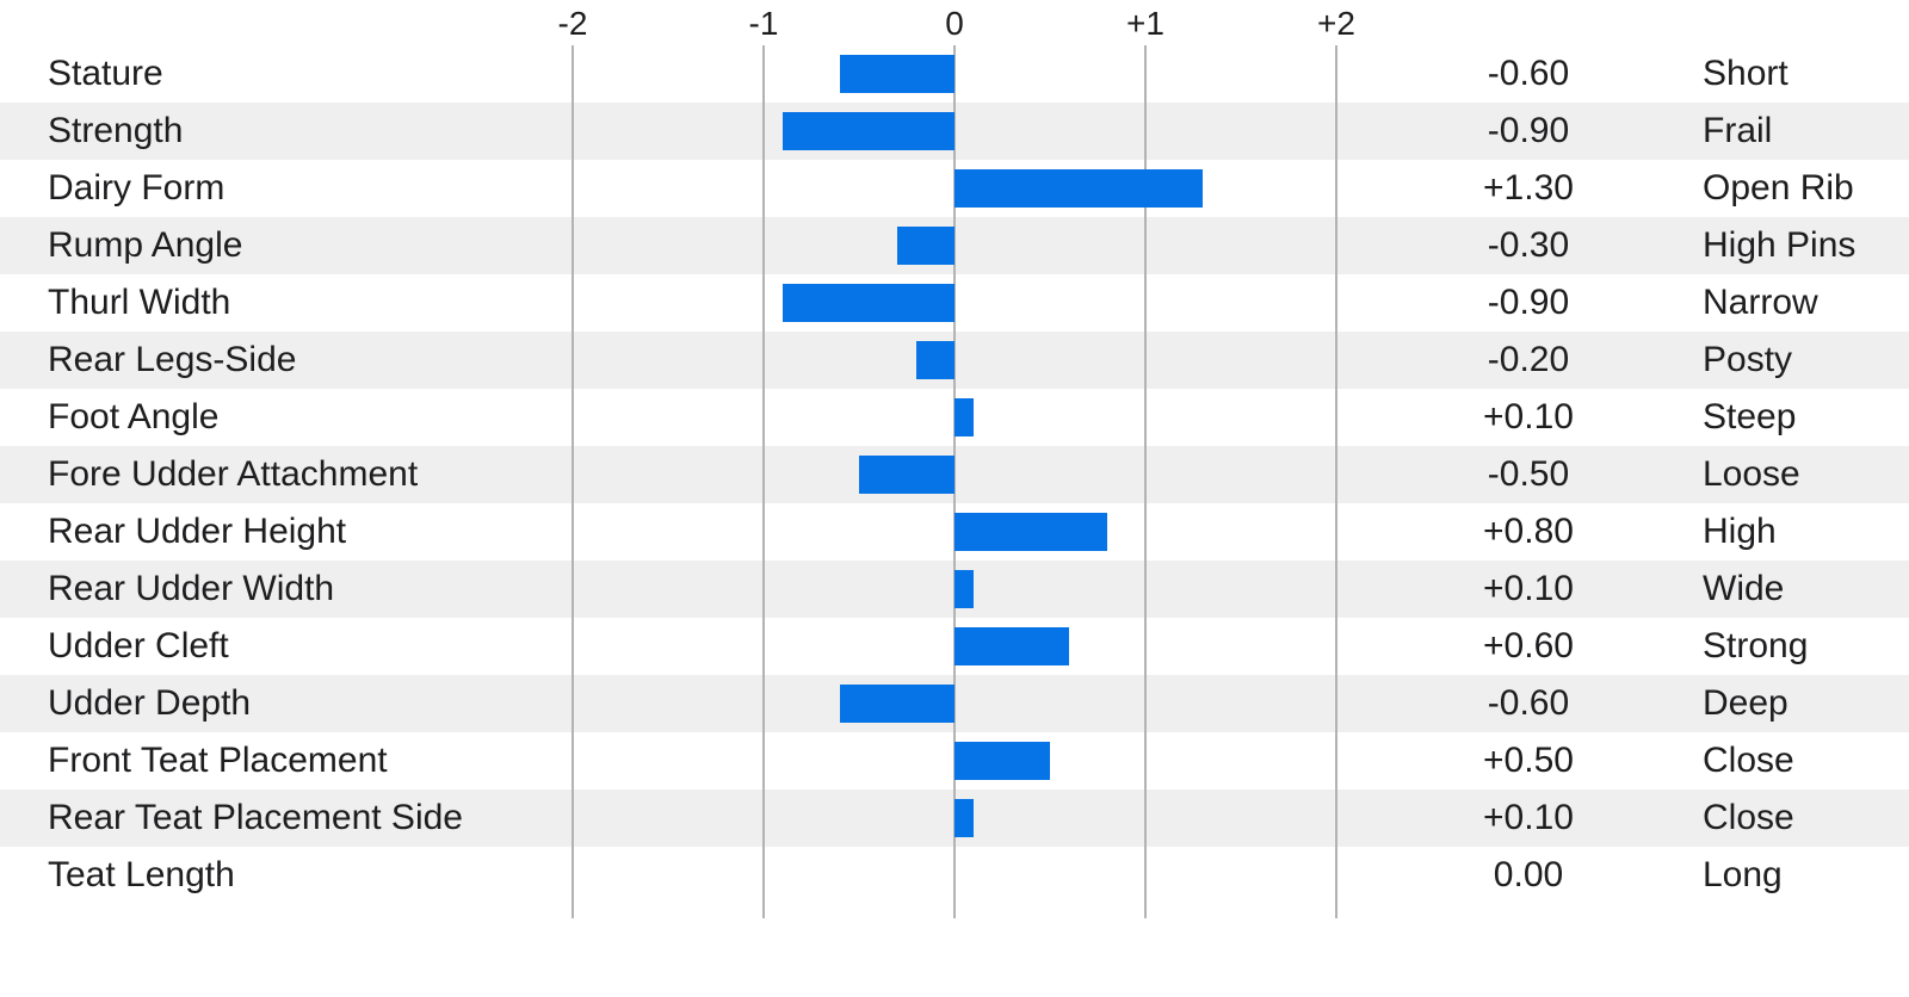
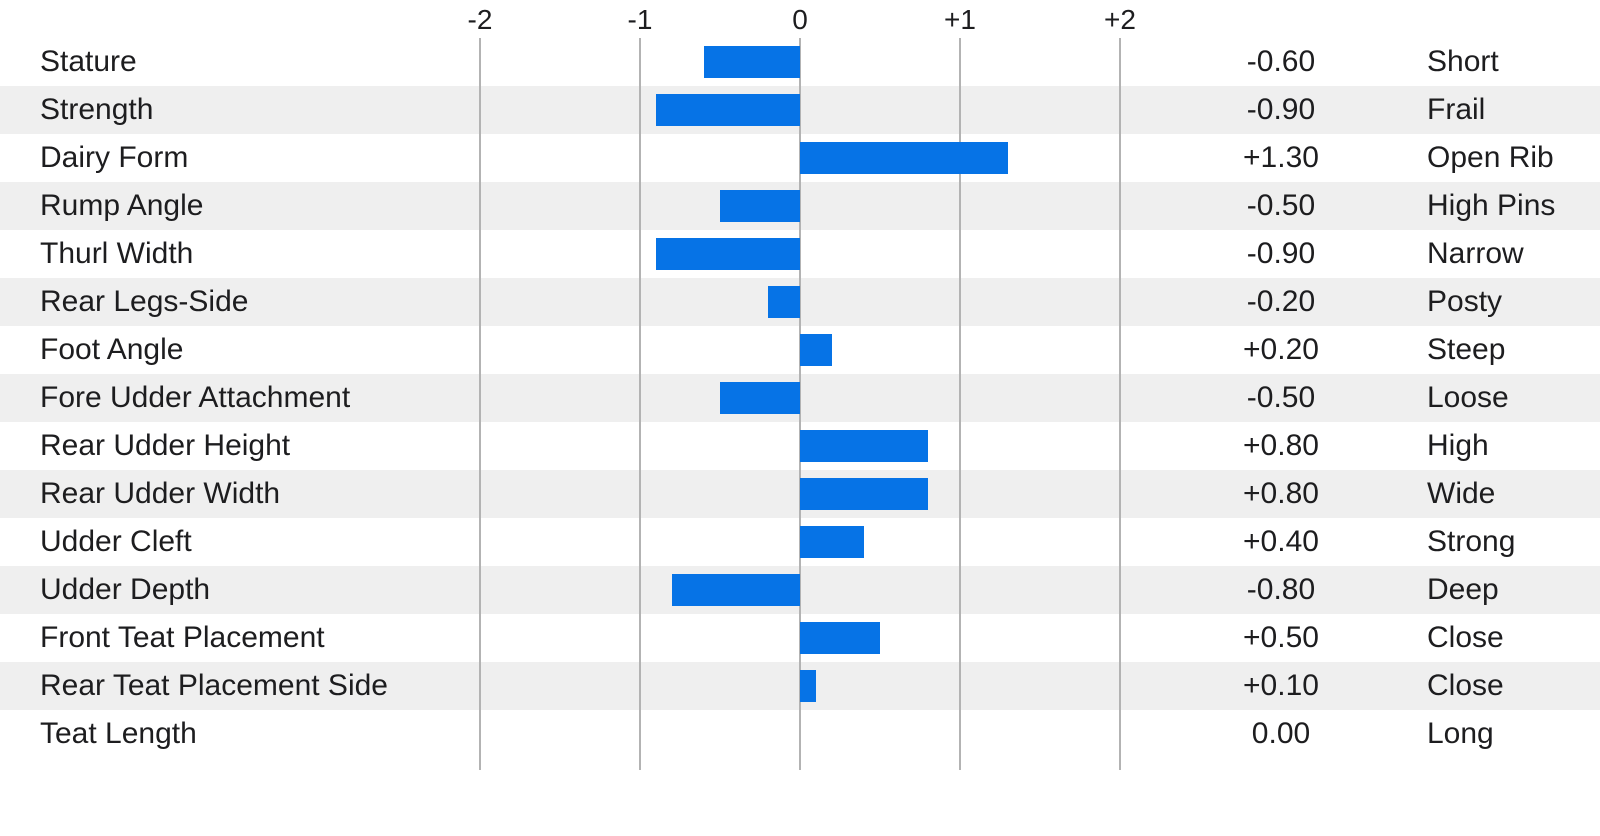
Rump Angle: -0.30 -> -0.50
Foot Angle: +0.10 -> +0.20
Rear Udder Width: +0.10 -> +0.80
Udder Cleft: +0.60 -> +0.40
Udder Depth: -0.60 -> -0.80
